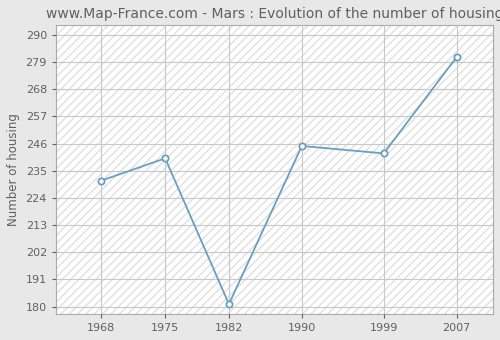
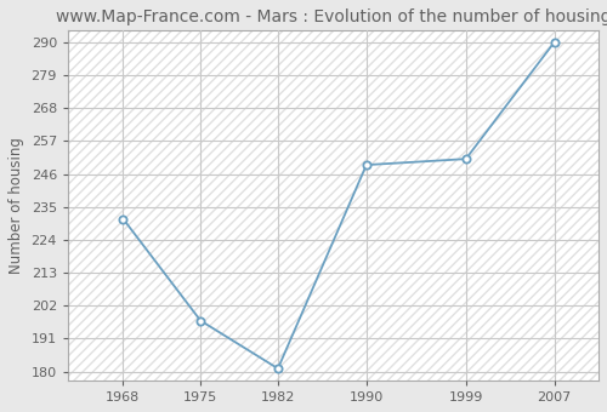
1975: 240 -> 197
1990: 245 -> 249
1999: 242 -> 251
2007: 281 -> 290
